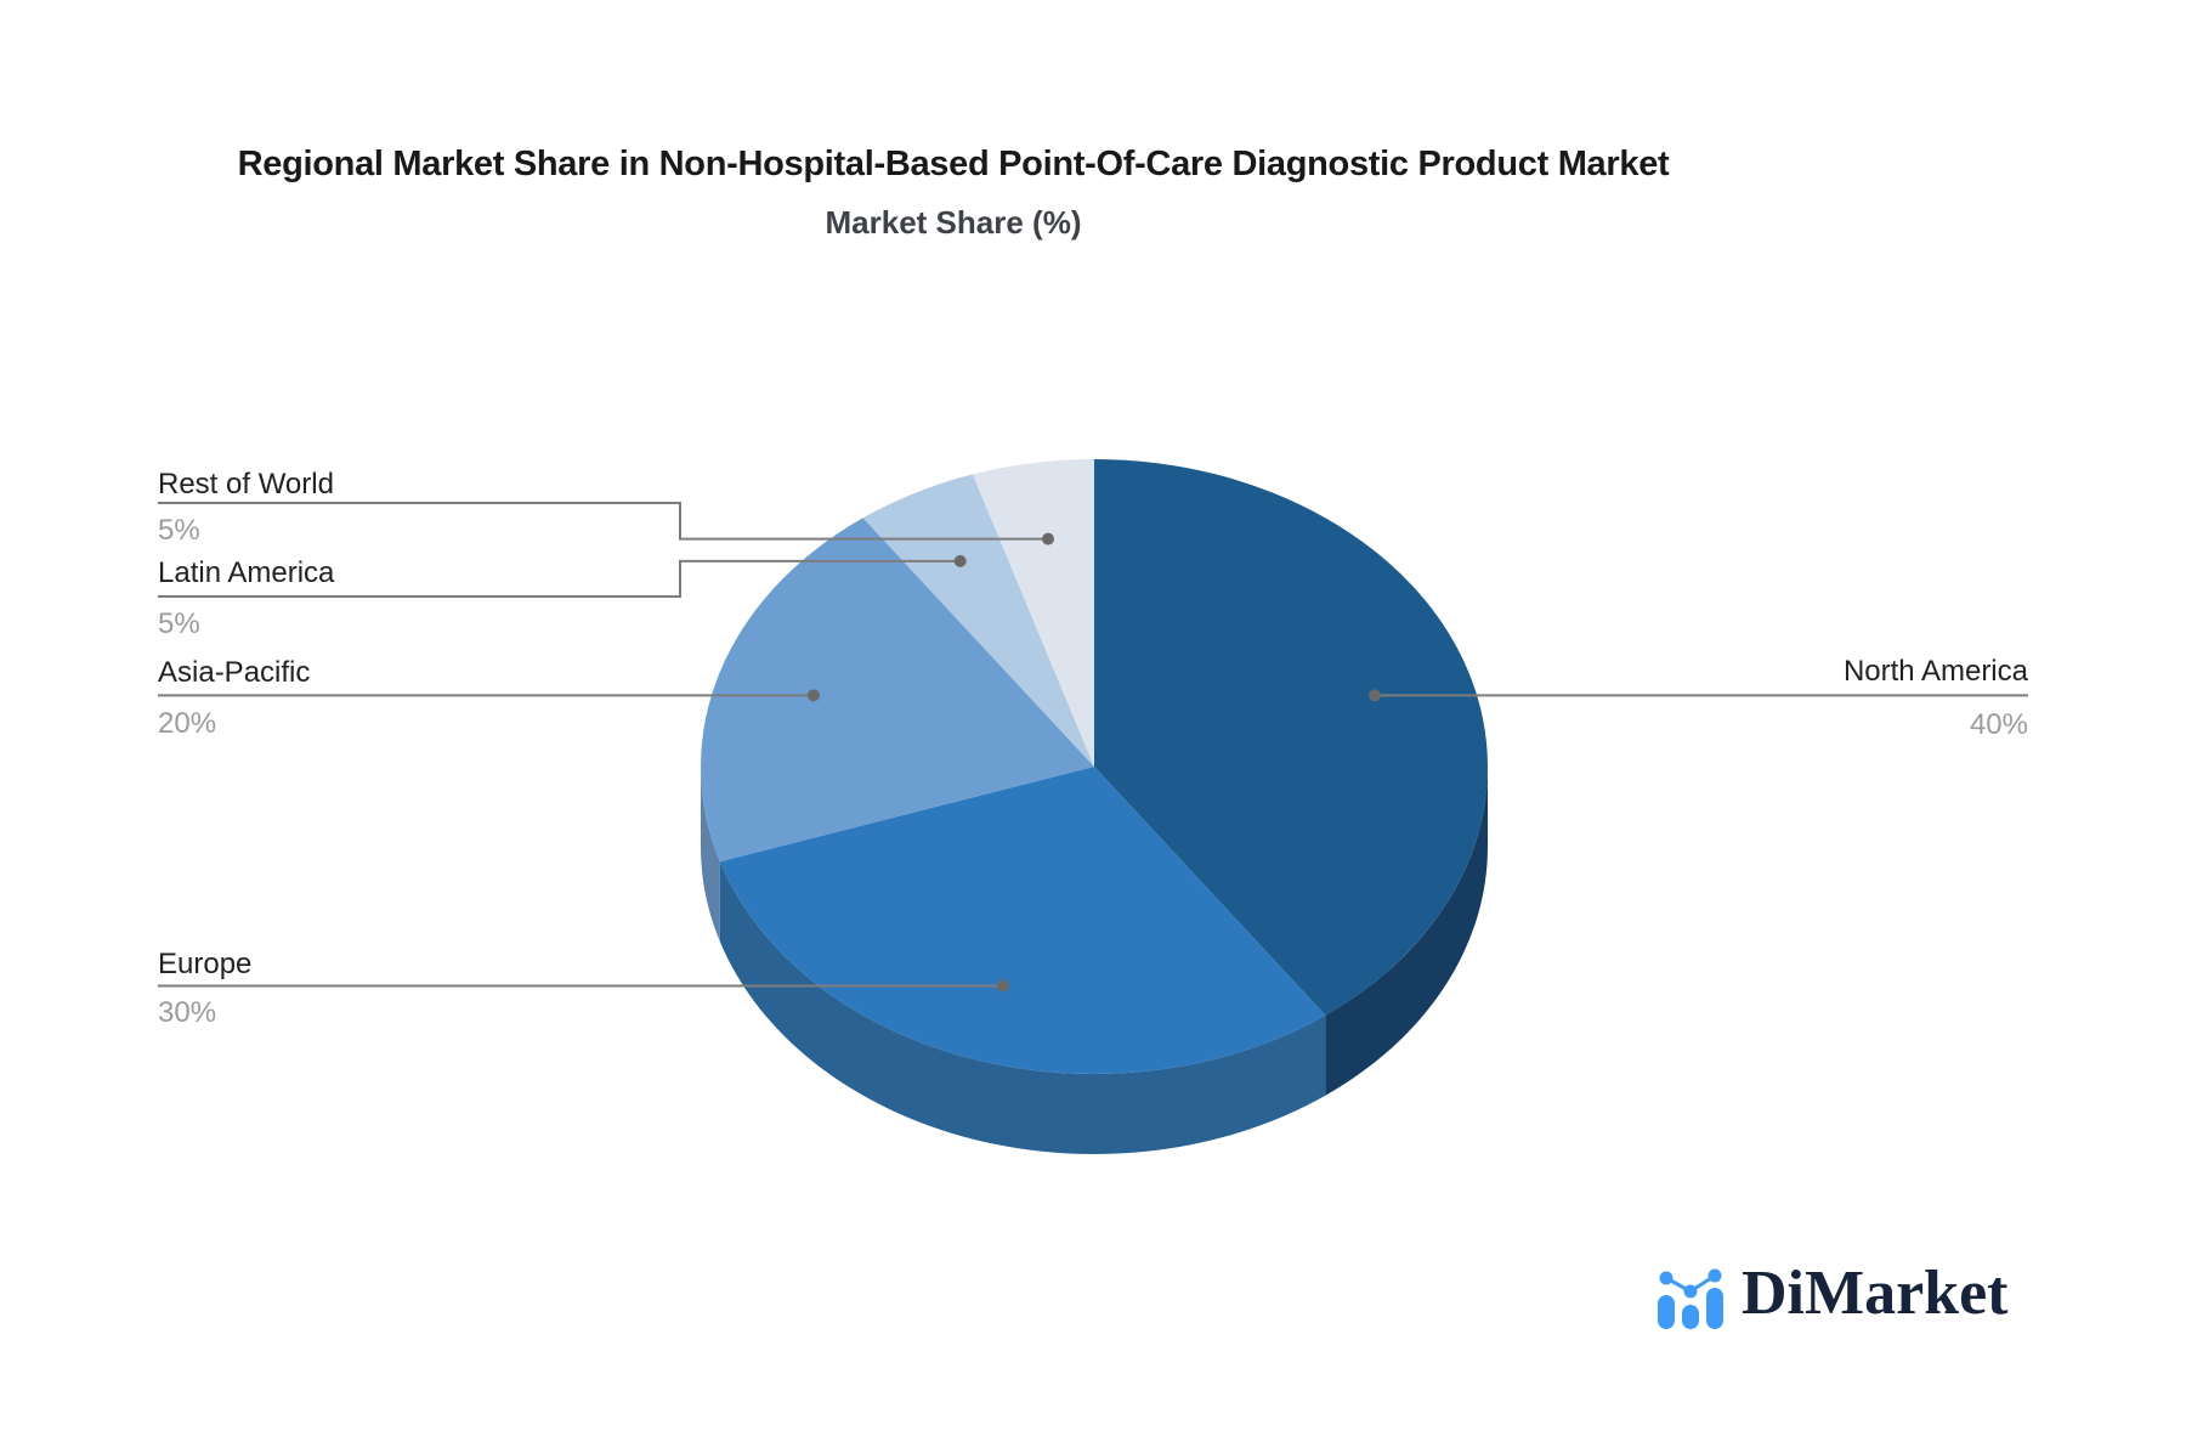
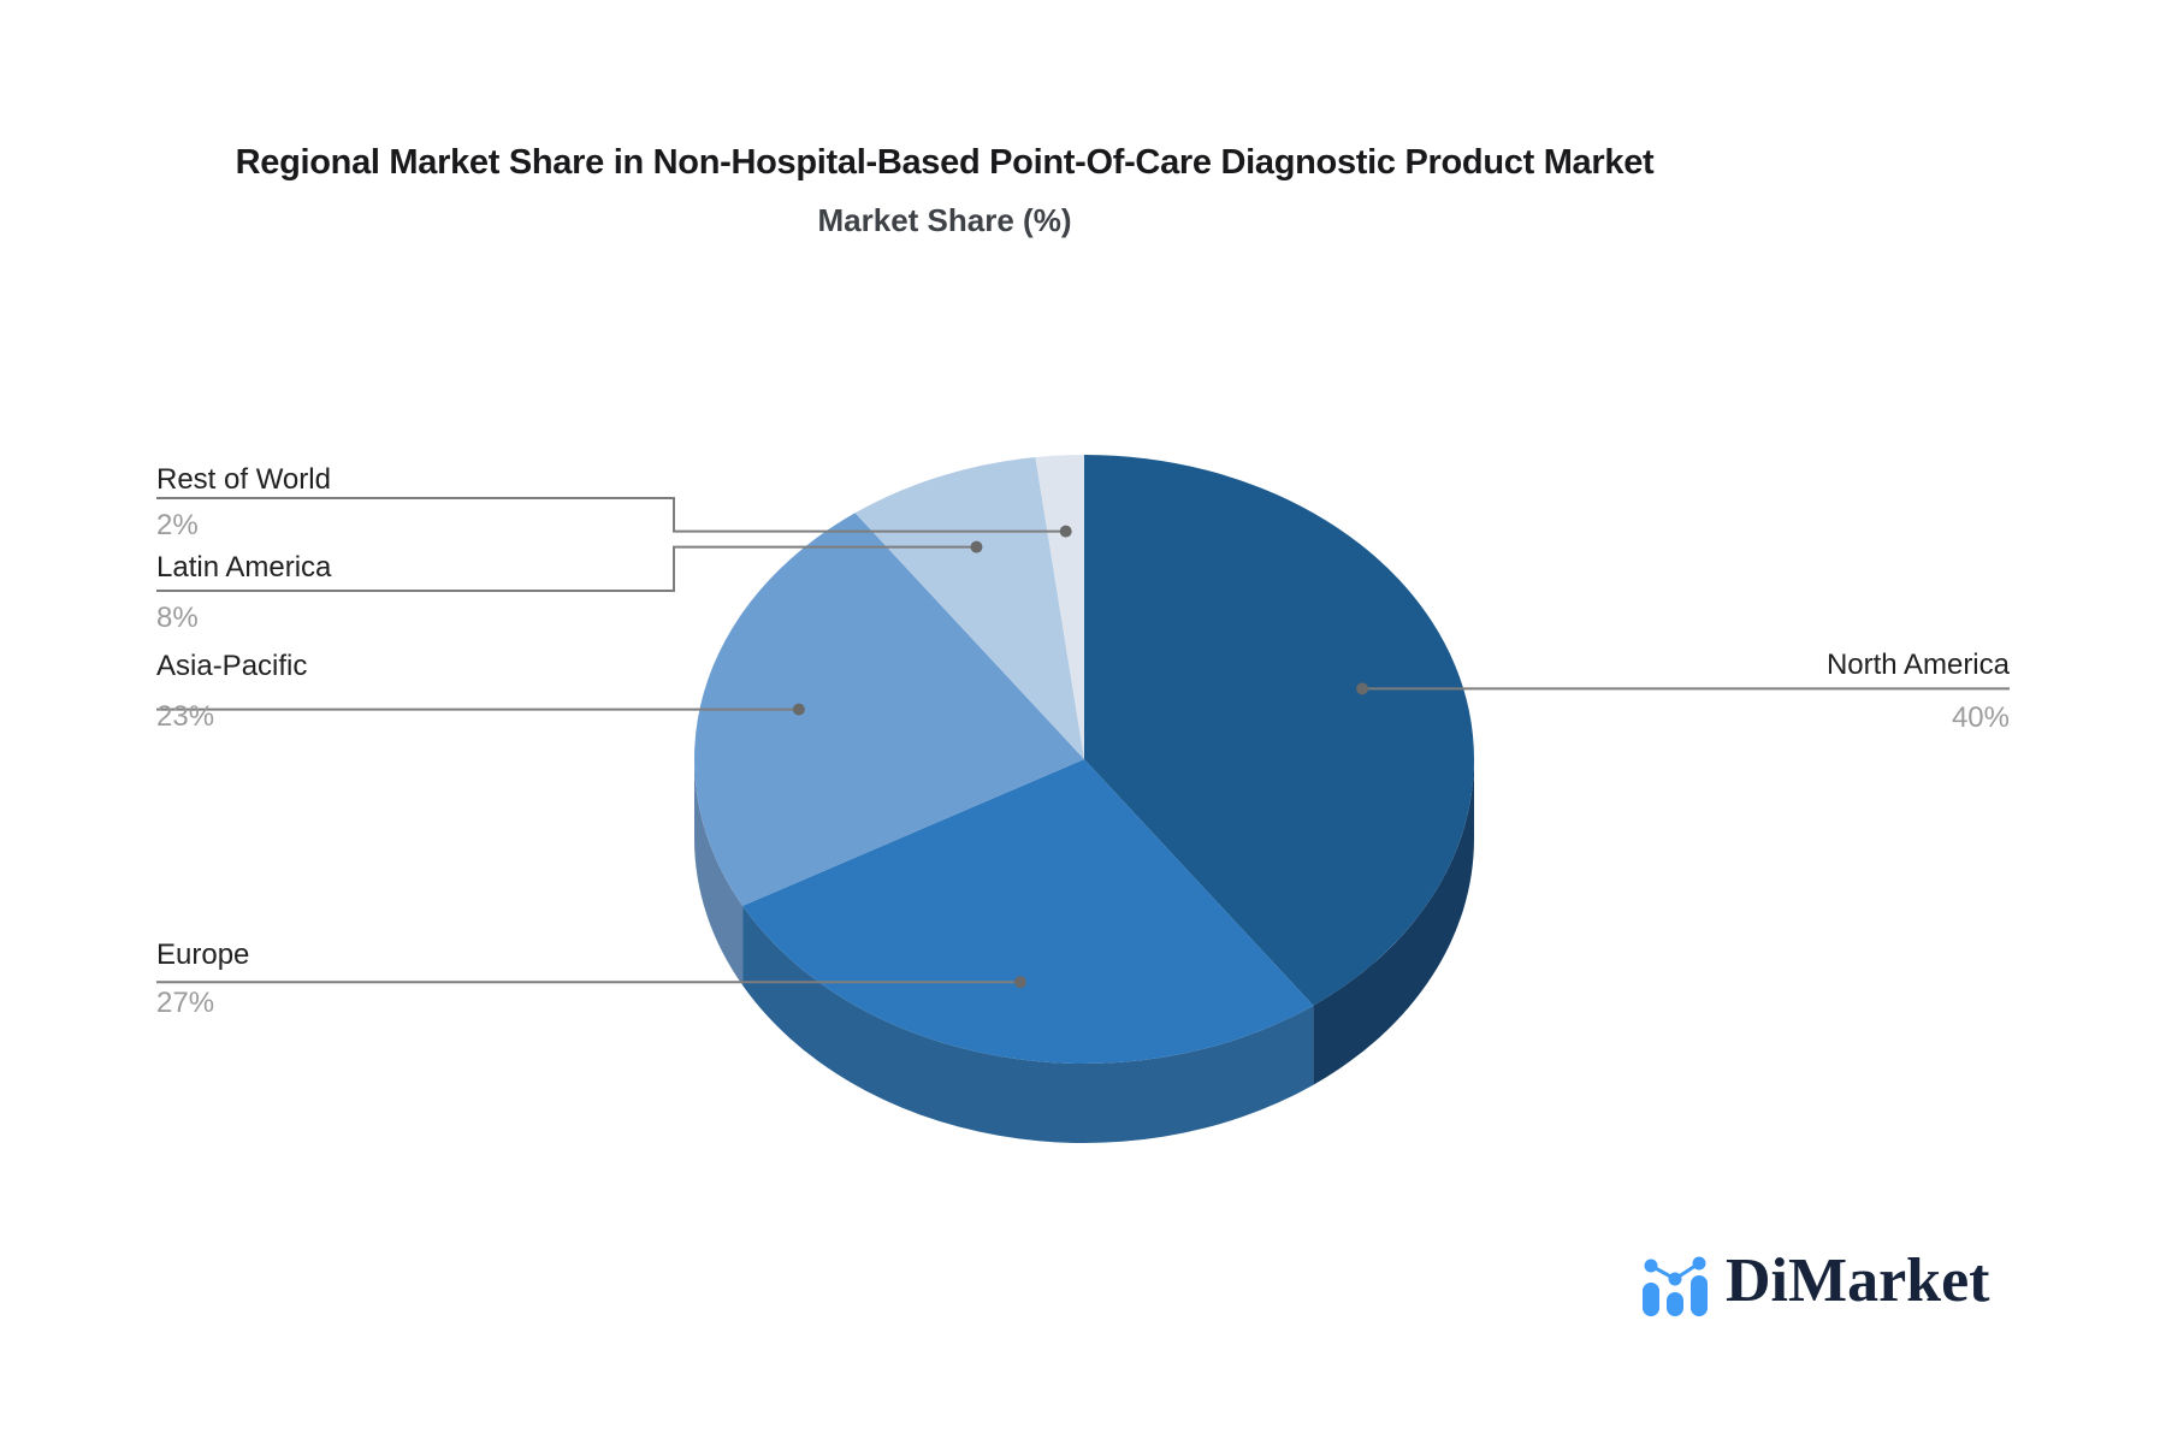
Europe: 30% -> 27%
Asia-Pacific: 20% -> 23%
Latin America: 5% -> 8%
Rest of World: 5% -> 2%
